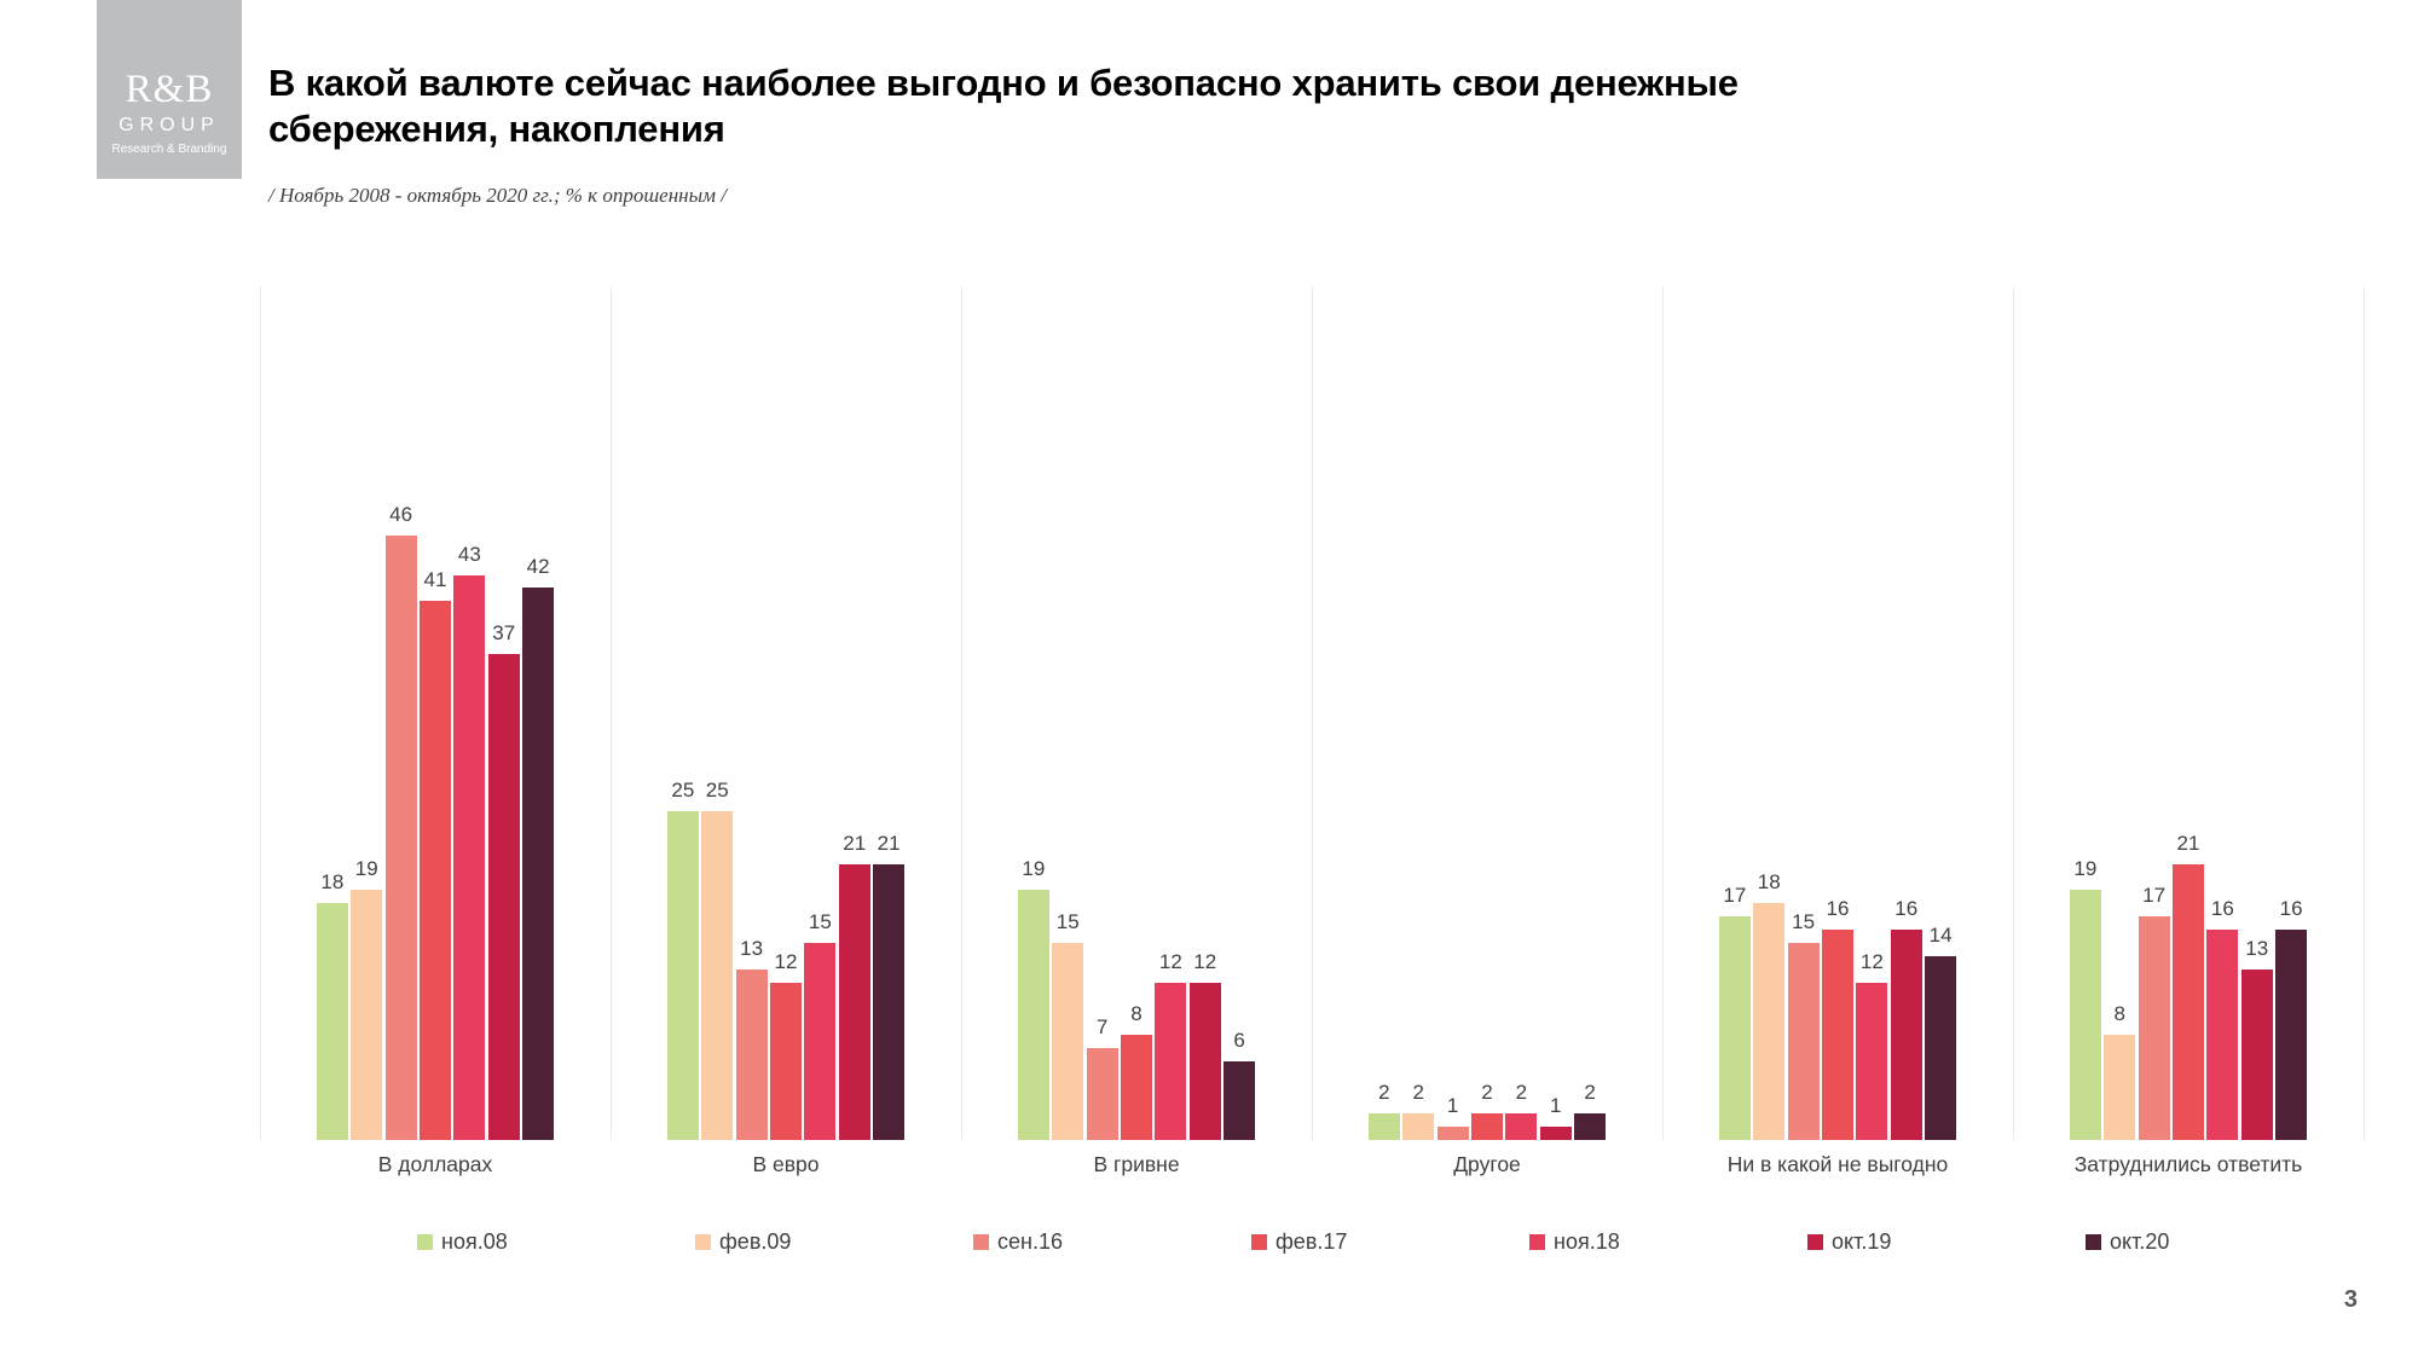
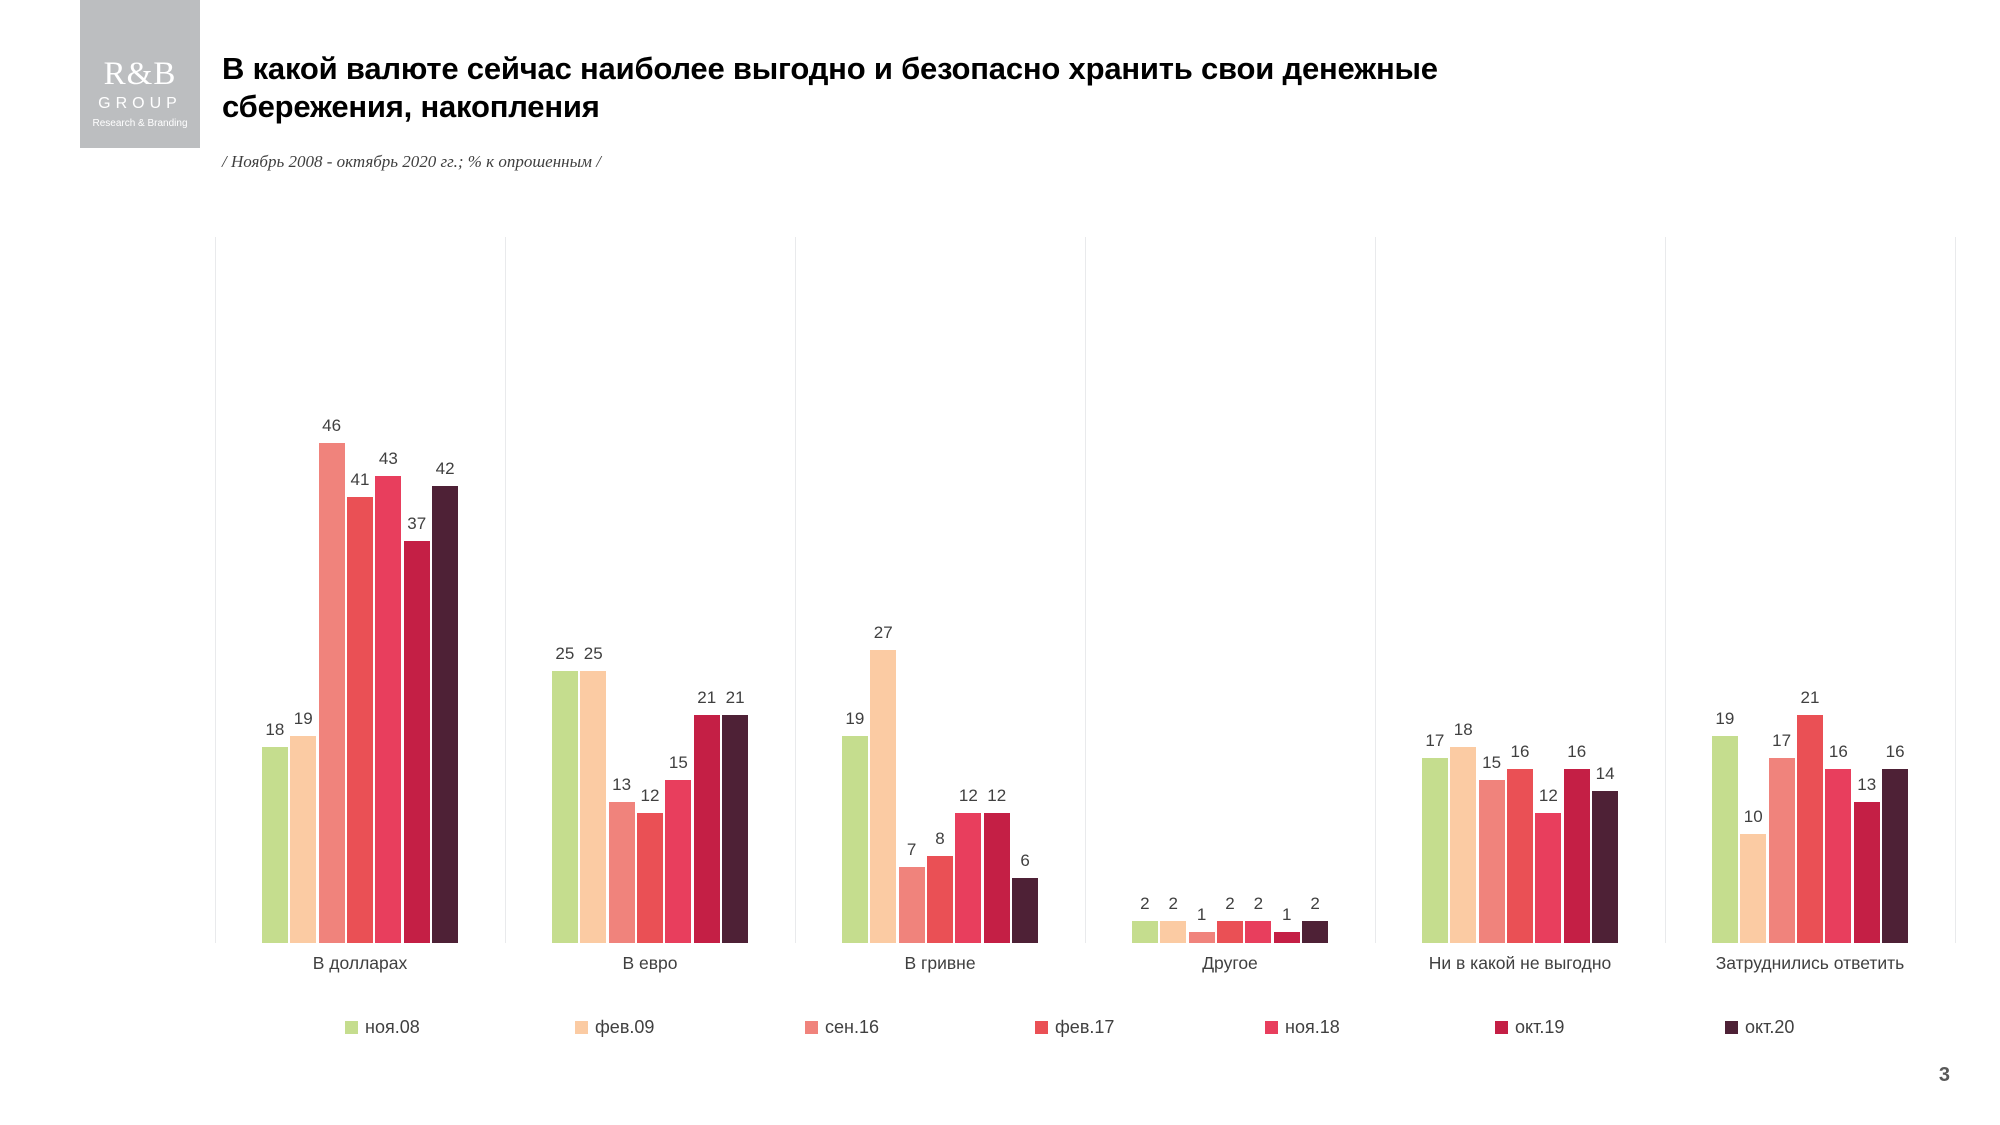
фев.09/В гривне: 15 -> 27
фев.09/Затруднились ответить: 8 -> 10
